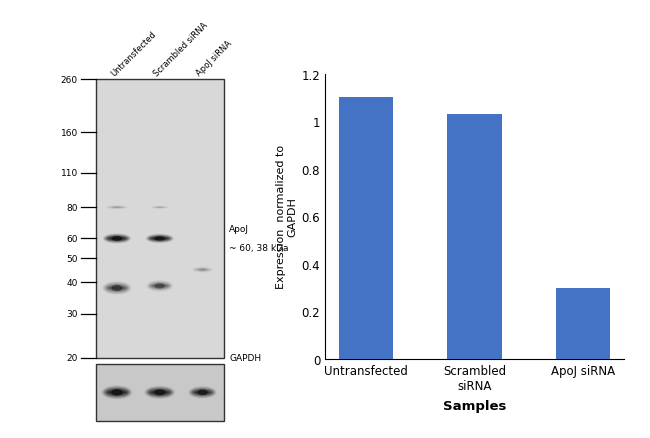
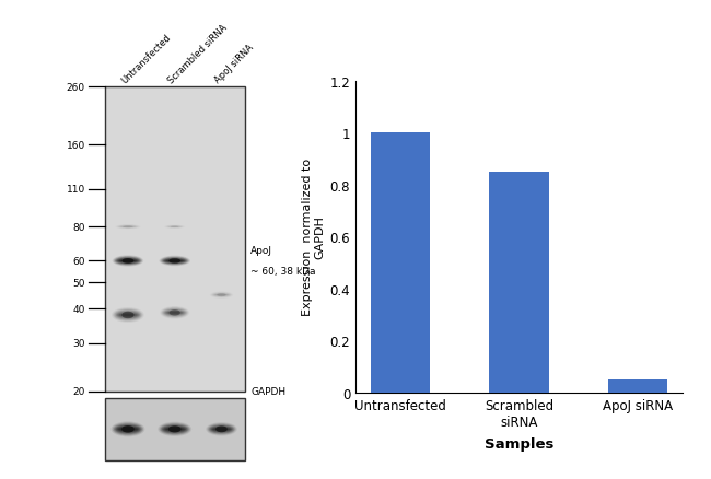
Untransfected: 1.10 -> 1.00
Scrambled siRNA: 1.03 -> 0.85
ApoJ siRNA: 0.30 -> 0.05
